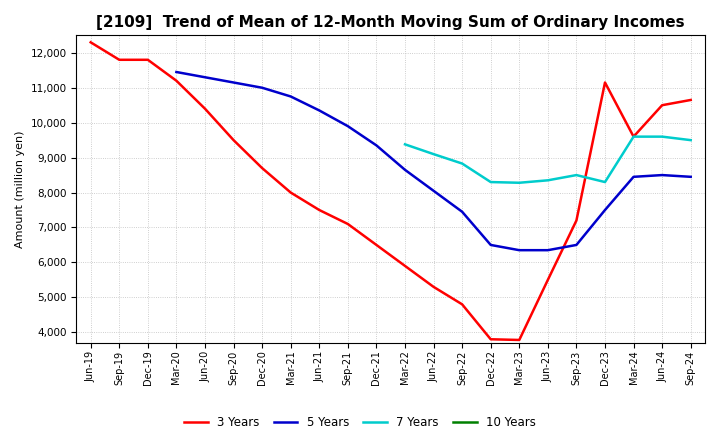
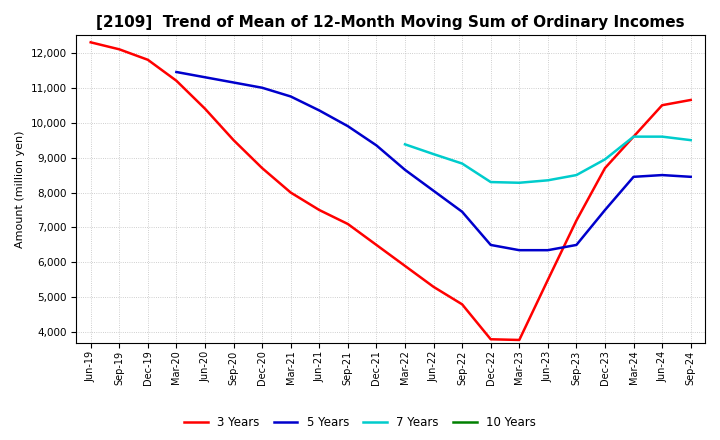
3 Years/Sep-19: 11,800 -> 12,100
3 Years/Dec-23: 11,150 -> 8,700
7 Years/Dec-23: 8,300 -> 8,950
